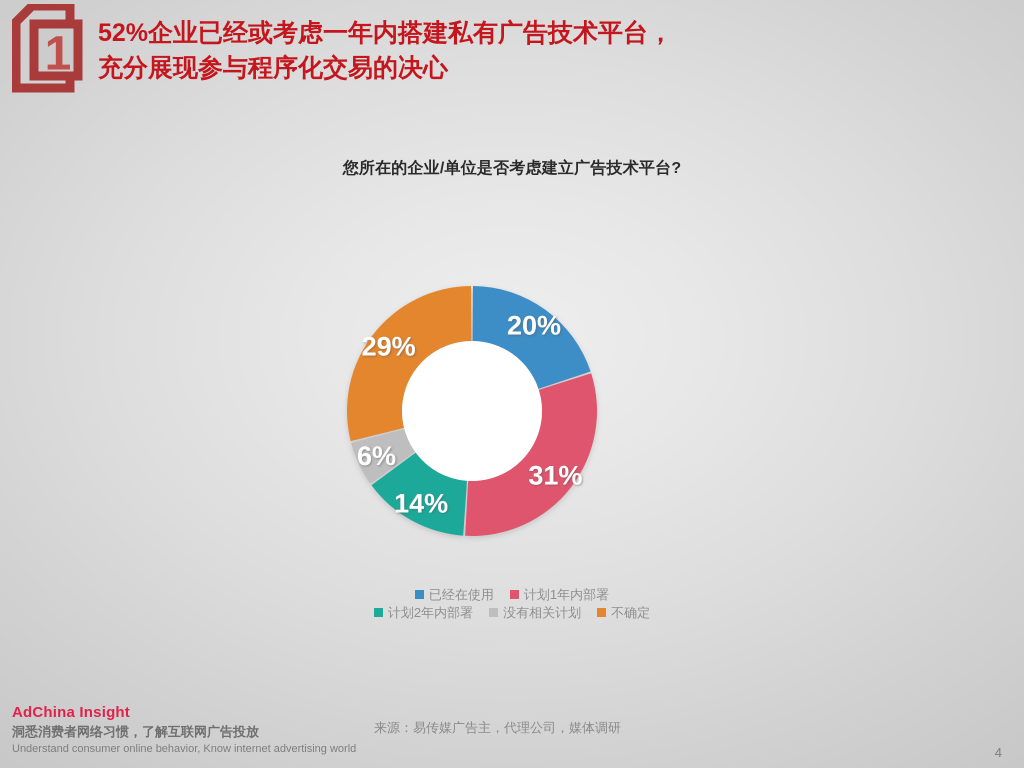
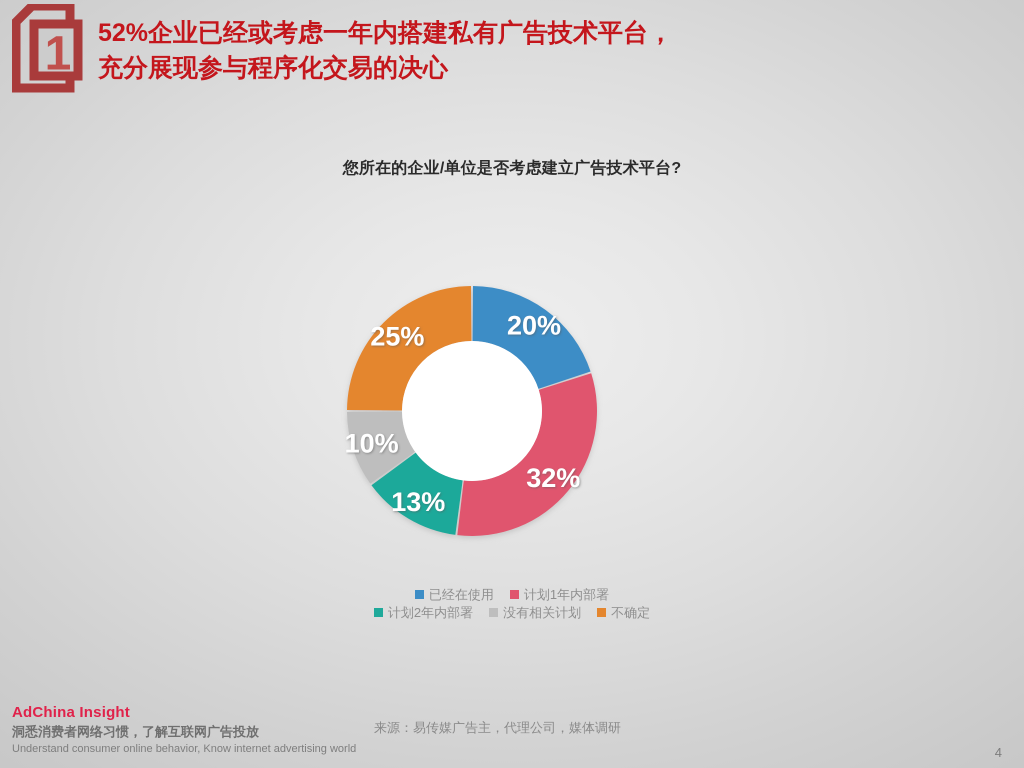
计划1年内部署: 31% -> 32%
计划2年内部署: 14% -> 13%
没有相关计划: 6% -> 10%
不确定: 29% -> 25%
